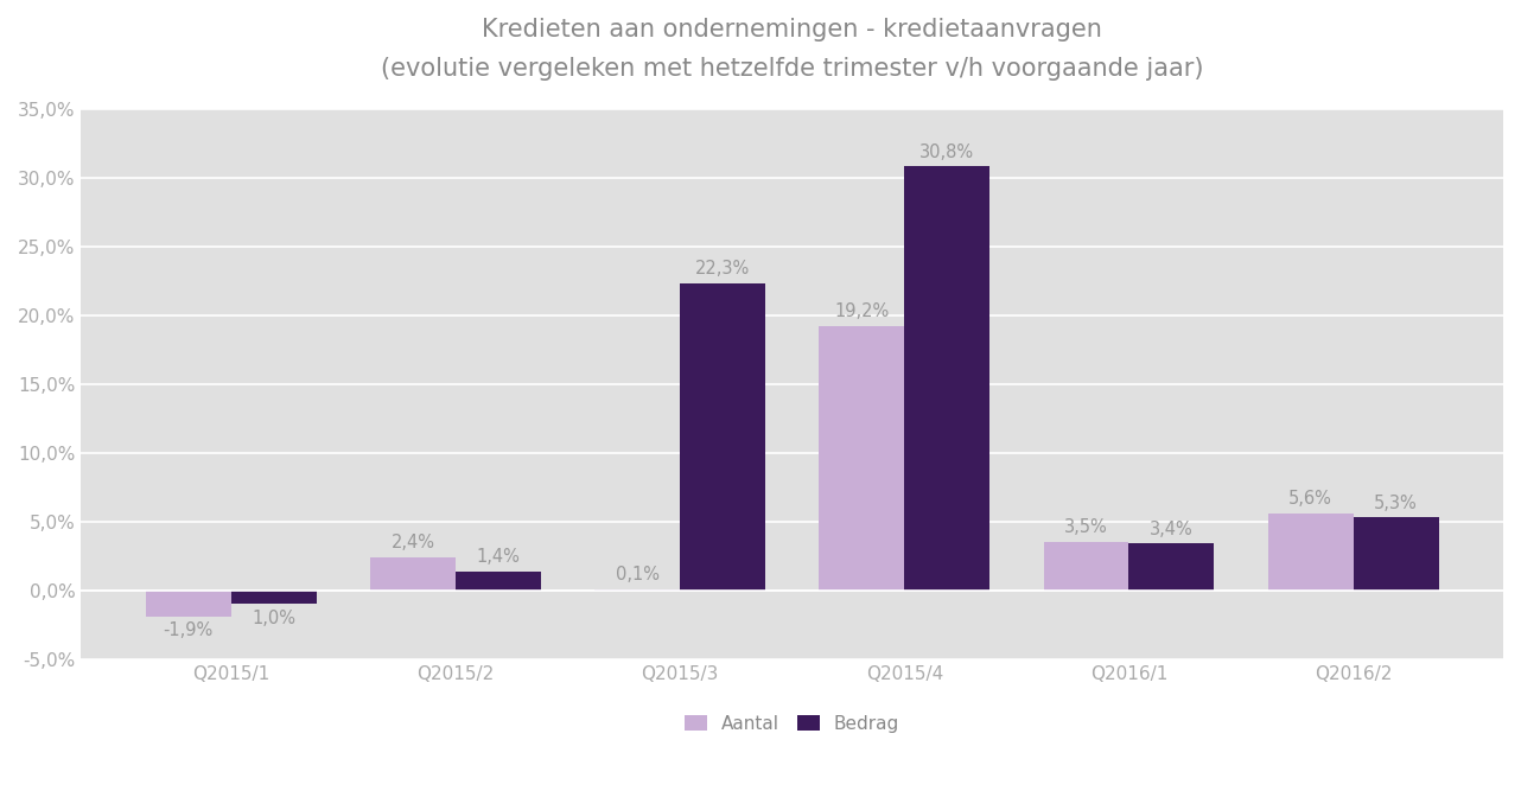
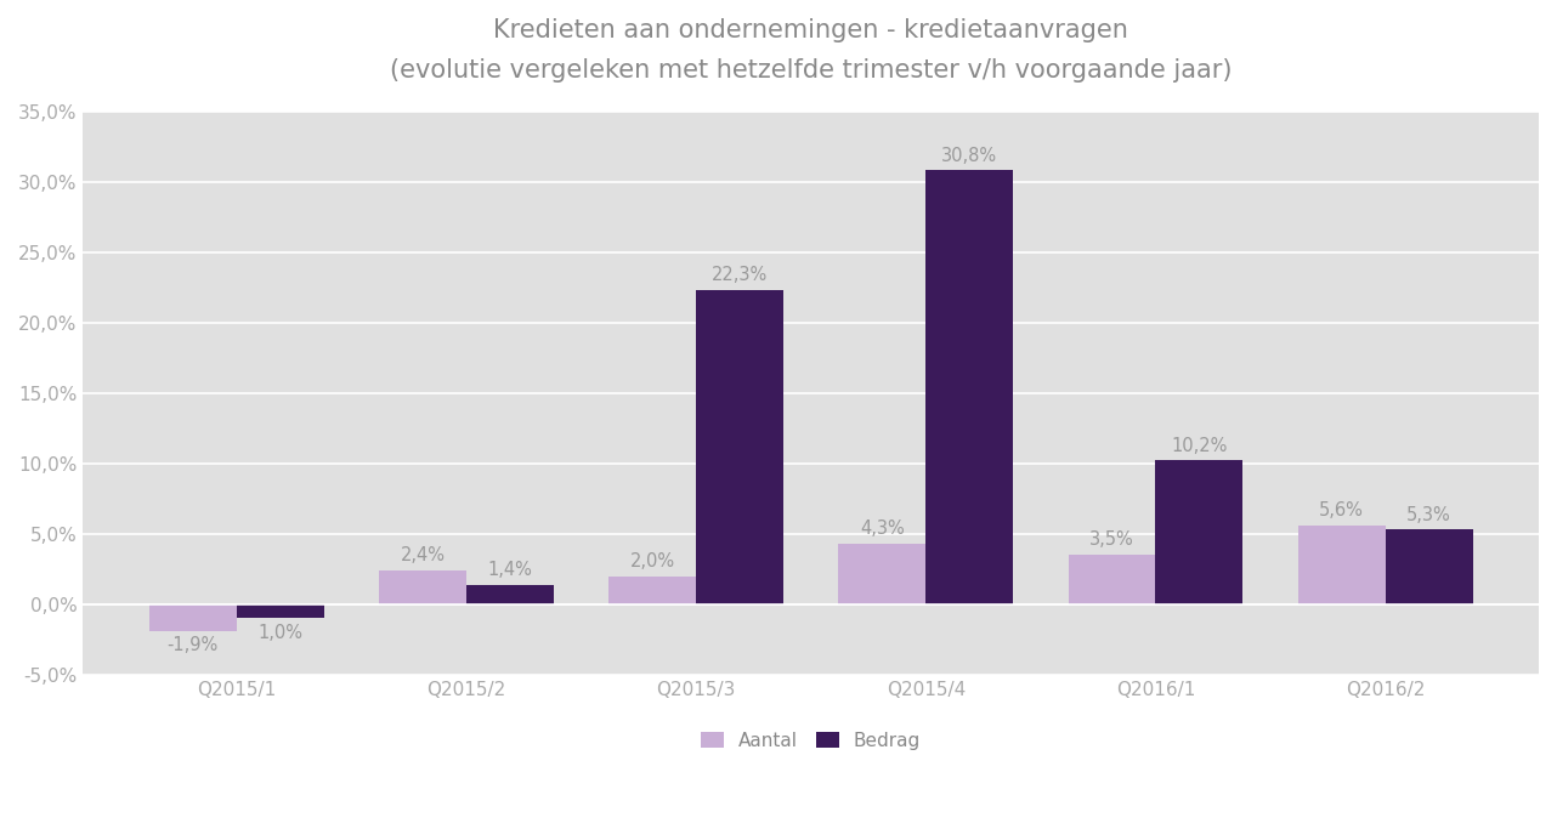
Aantal/Q2015/3: 0,1% -> 2,0%
Aantal/Q2015/4: 19,2% -> 4,3%
Bedrag/Q2016/1: 3,4% -> 10,2%
